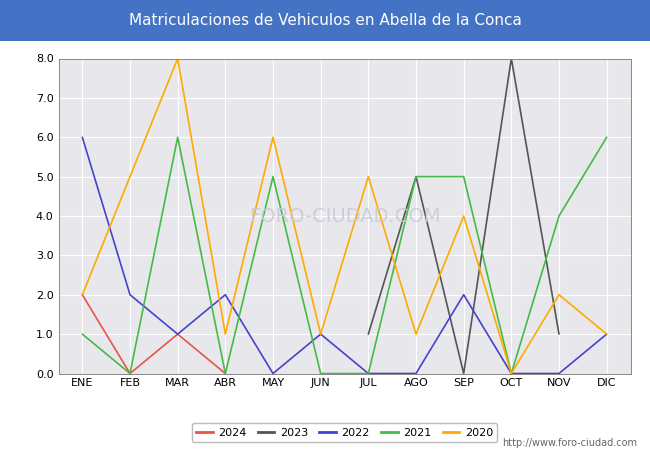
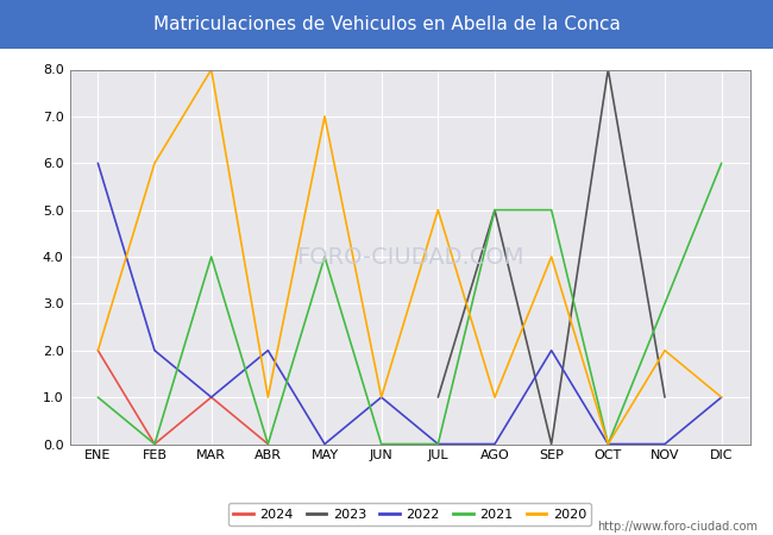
2020/FEB: 5 -> 6
2021/MAR: 6 -> 4
2021/MAY: 5 -> 4
2020/MAY: 6 -> 7
2021/NOV: 4 -> 3
